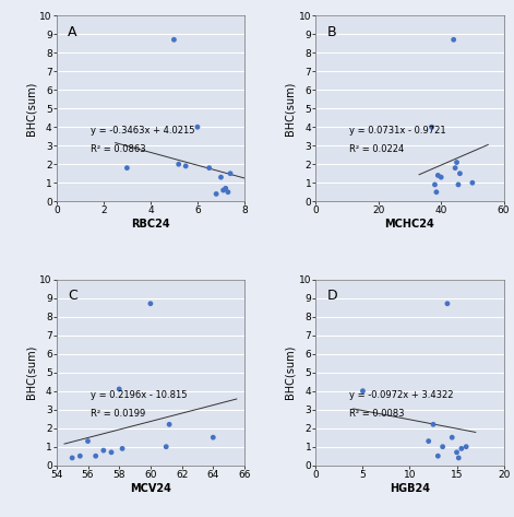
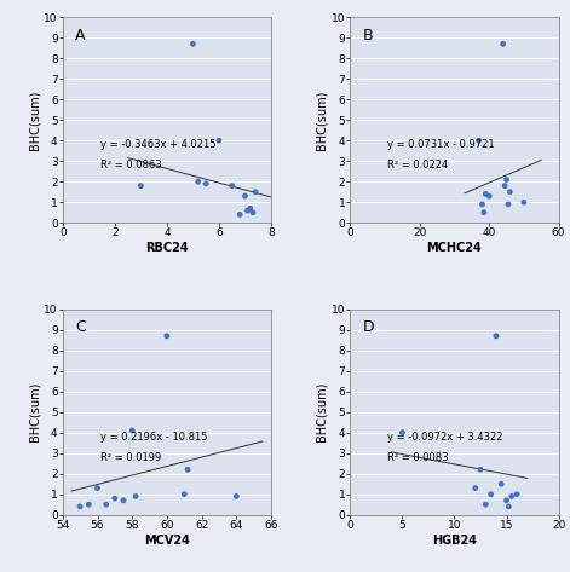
64: 1.5 -> 0.9
